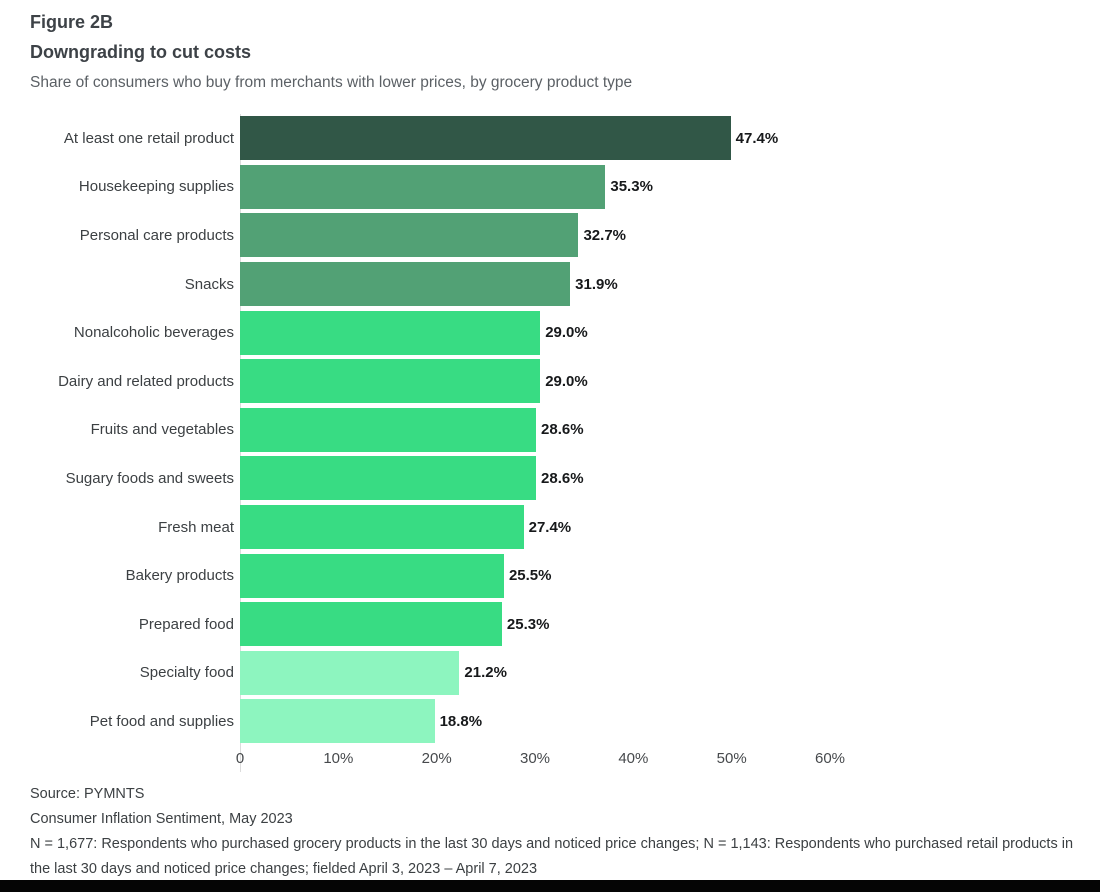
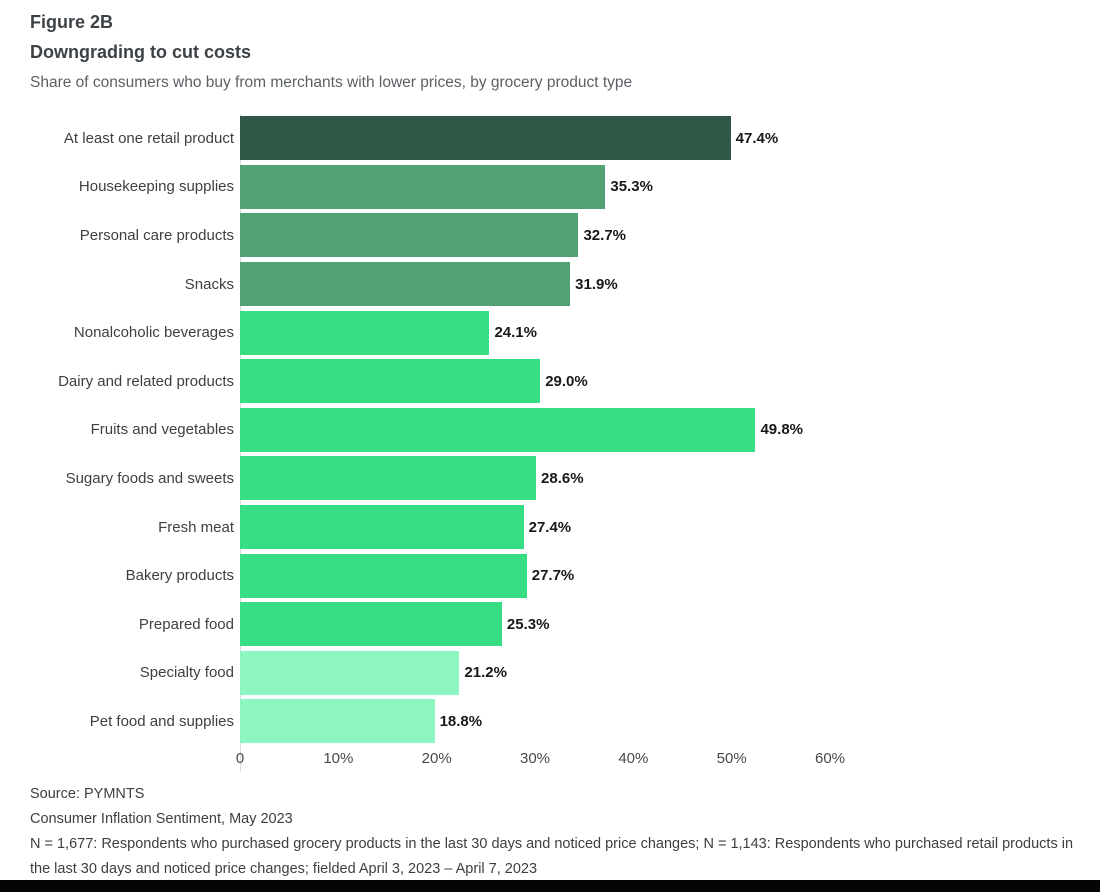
Nonalcoholic beverages: 29.0% -> 24.1%
Fruits and vegetables: 28.6% -> 49.8%
Bakery products: 25.5% -> 27.7%
